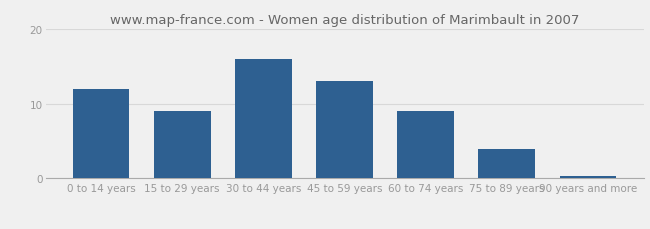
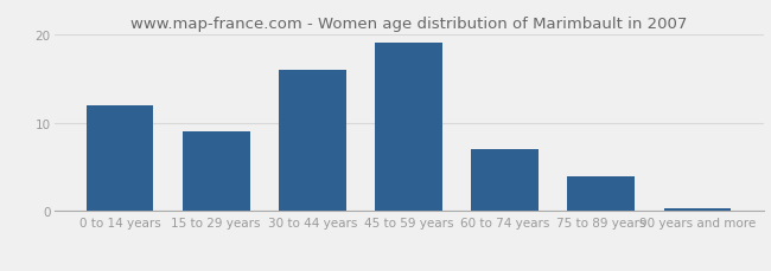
45 to 59 years: 13.0 -> 19.0
60 to 74 years: 9.0 -> 7.0
